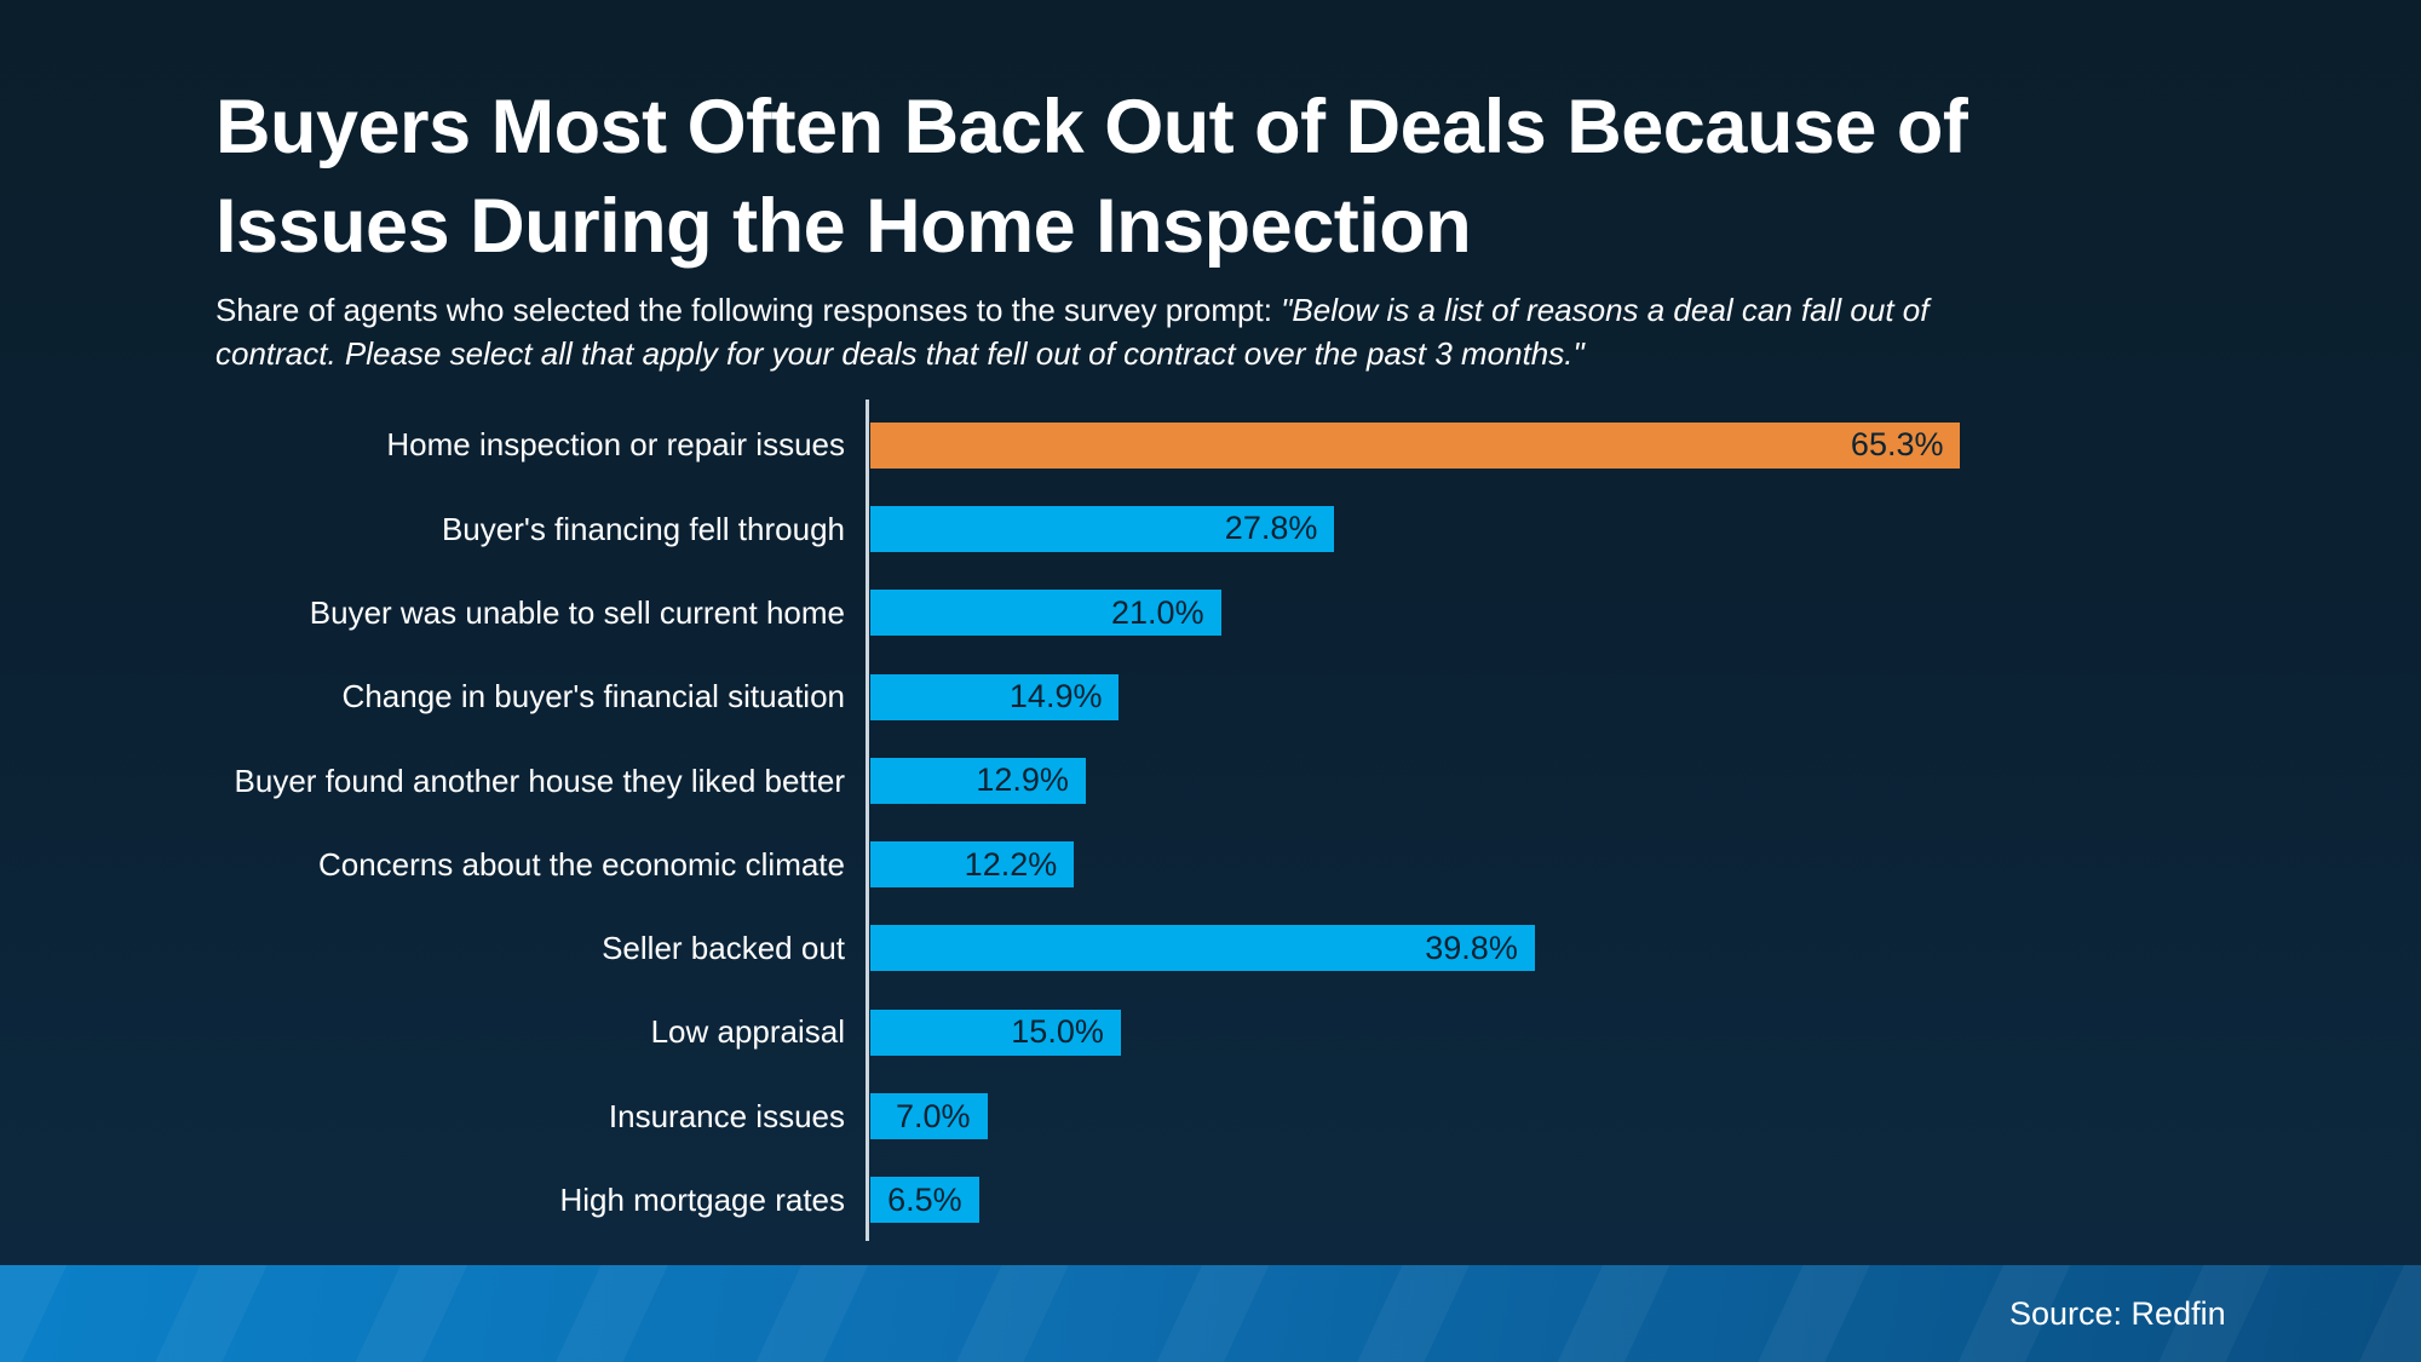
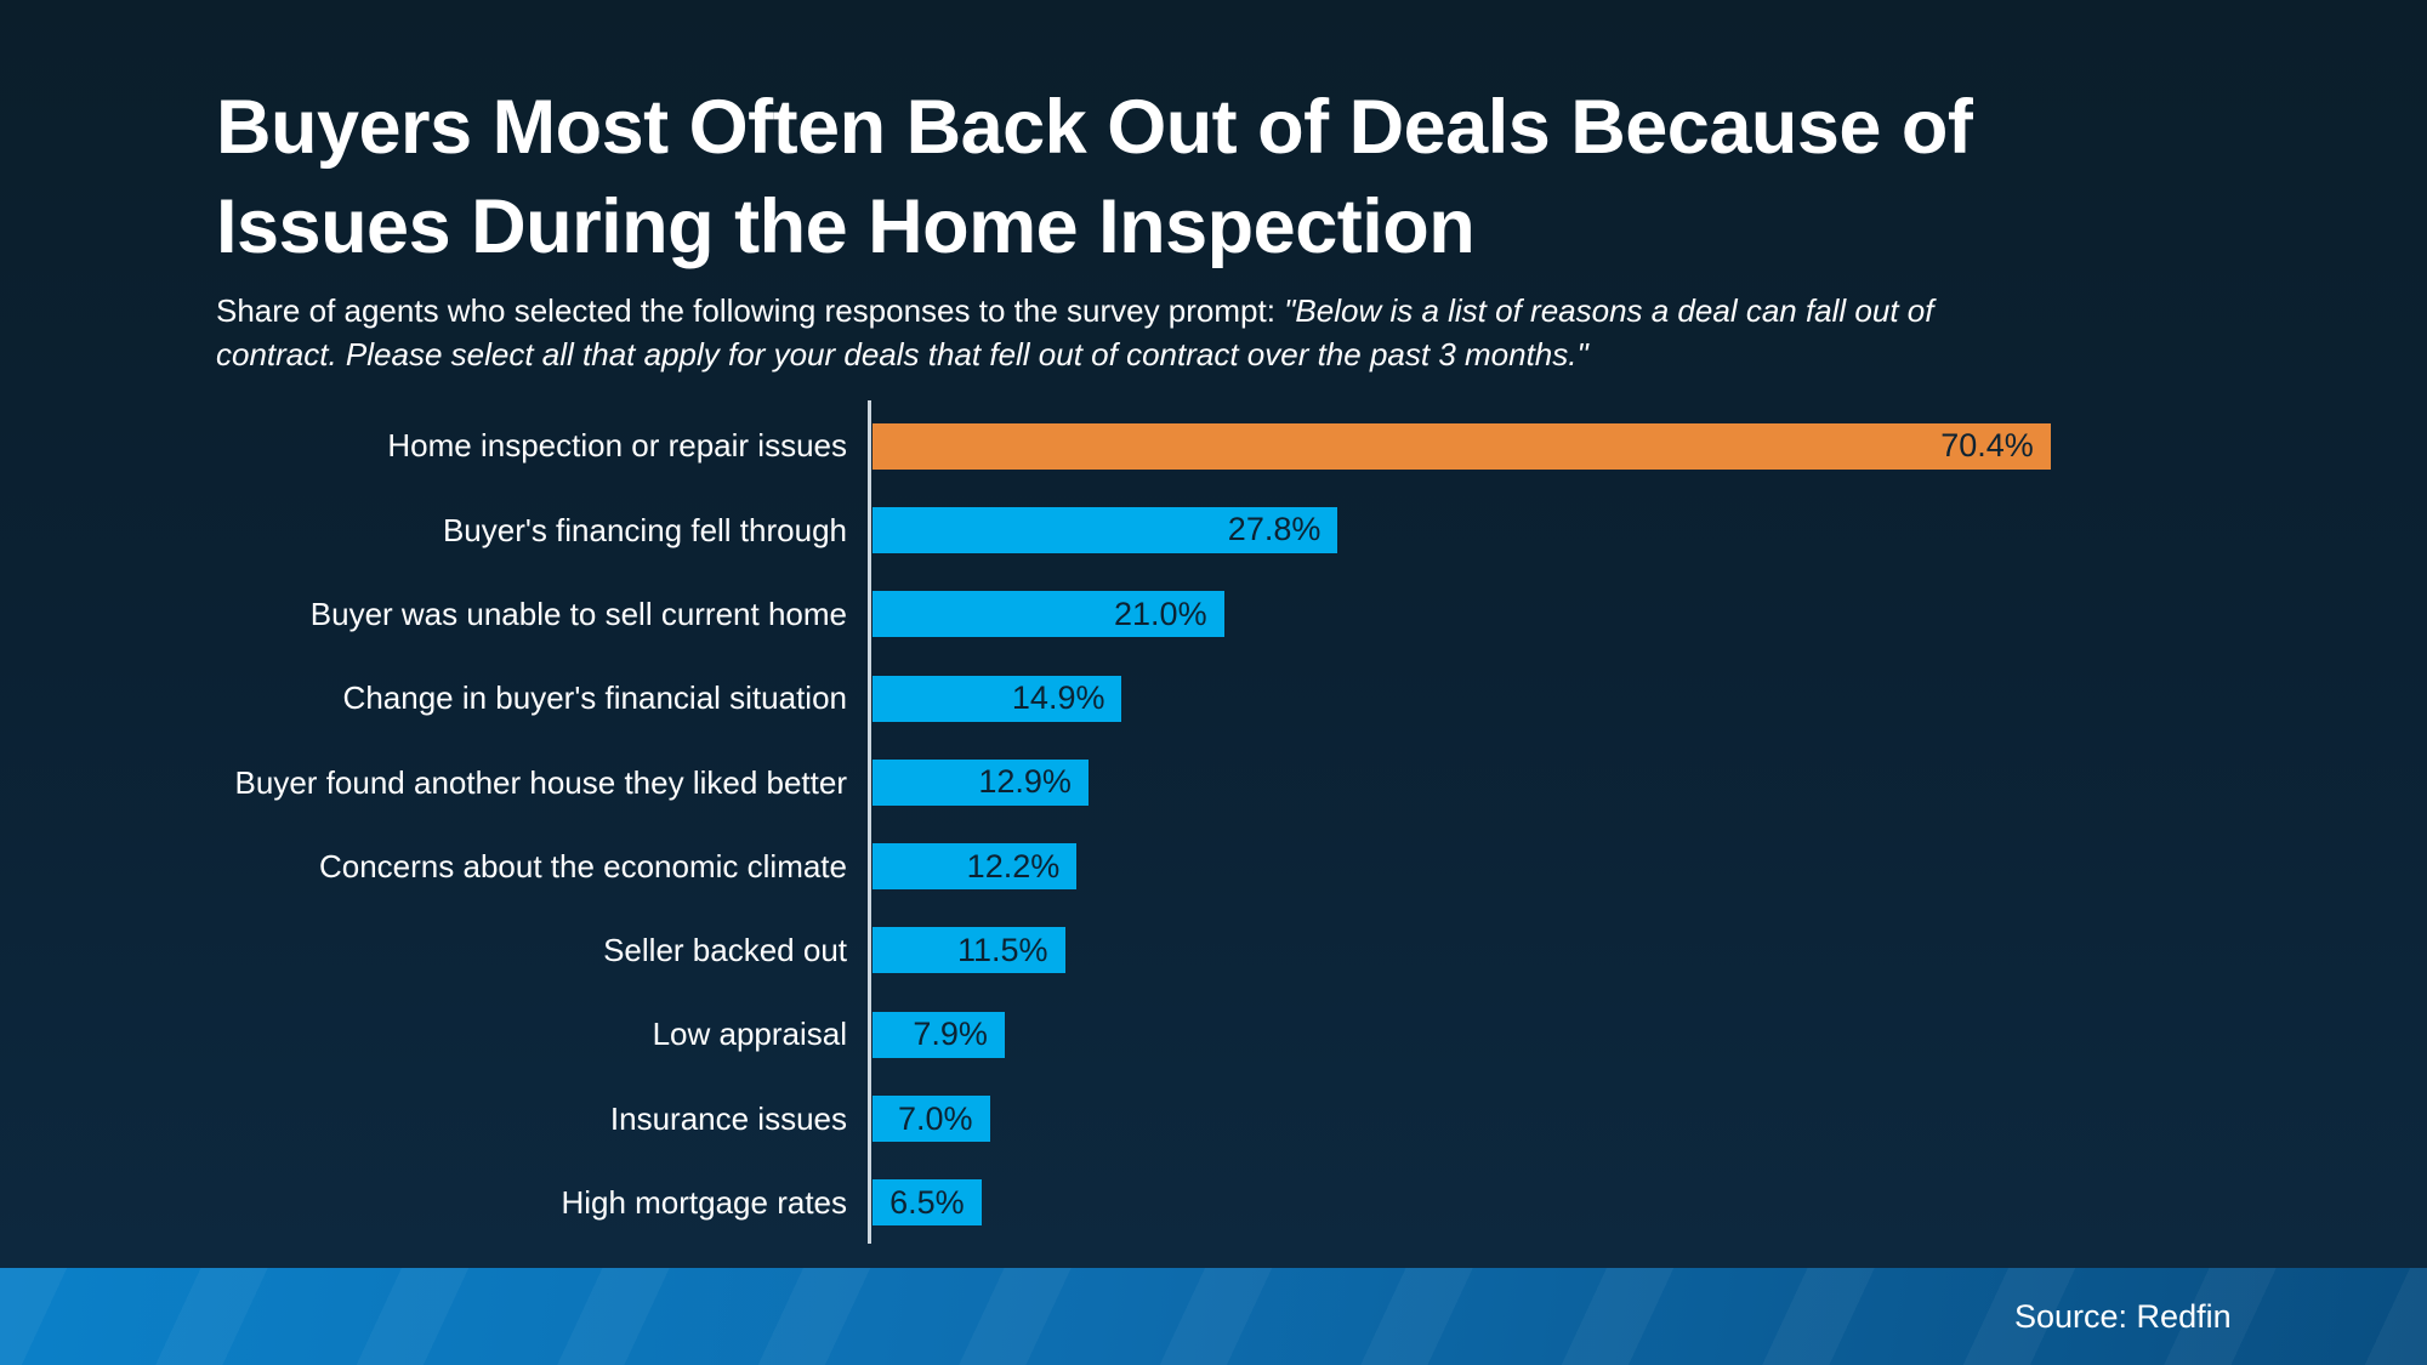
Home inspection or repair issues: 65.3% -> 70.4%
Seller backed out: 39.8% -> 11.5%
Low appraisal: 15.0% -> 7.9%
